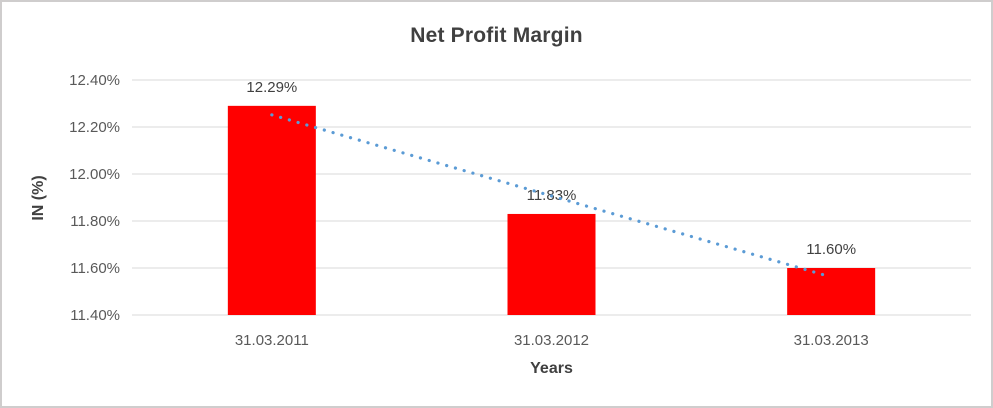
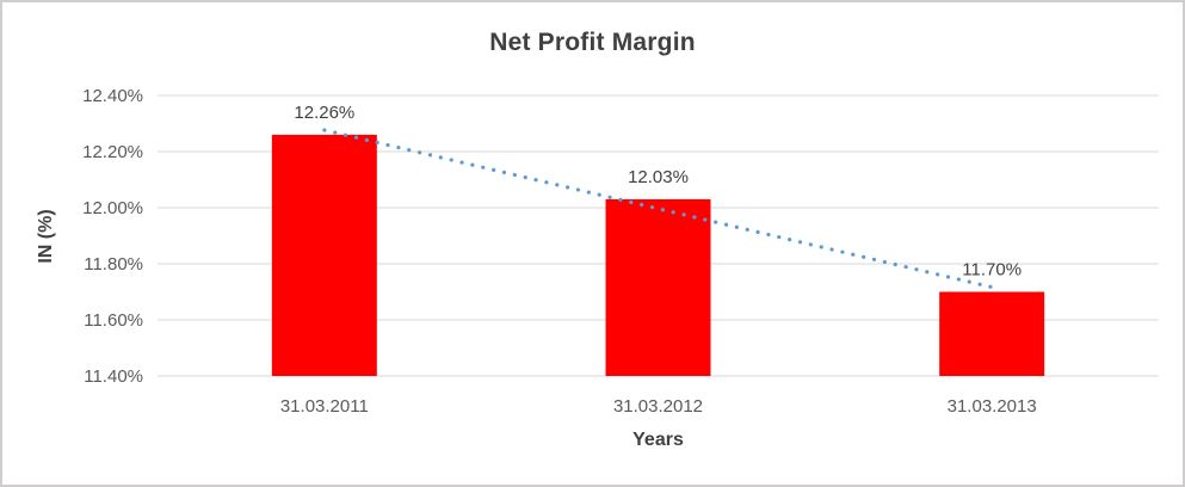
31.03.2011: 12.29% -> 12.26%
31.03.2012: 11.83% -> 12.03%
31.03.2013: 11.60% -> 11.70%
